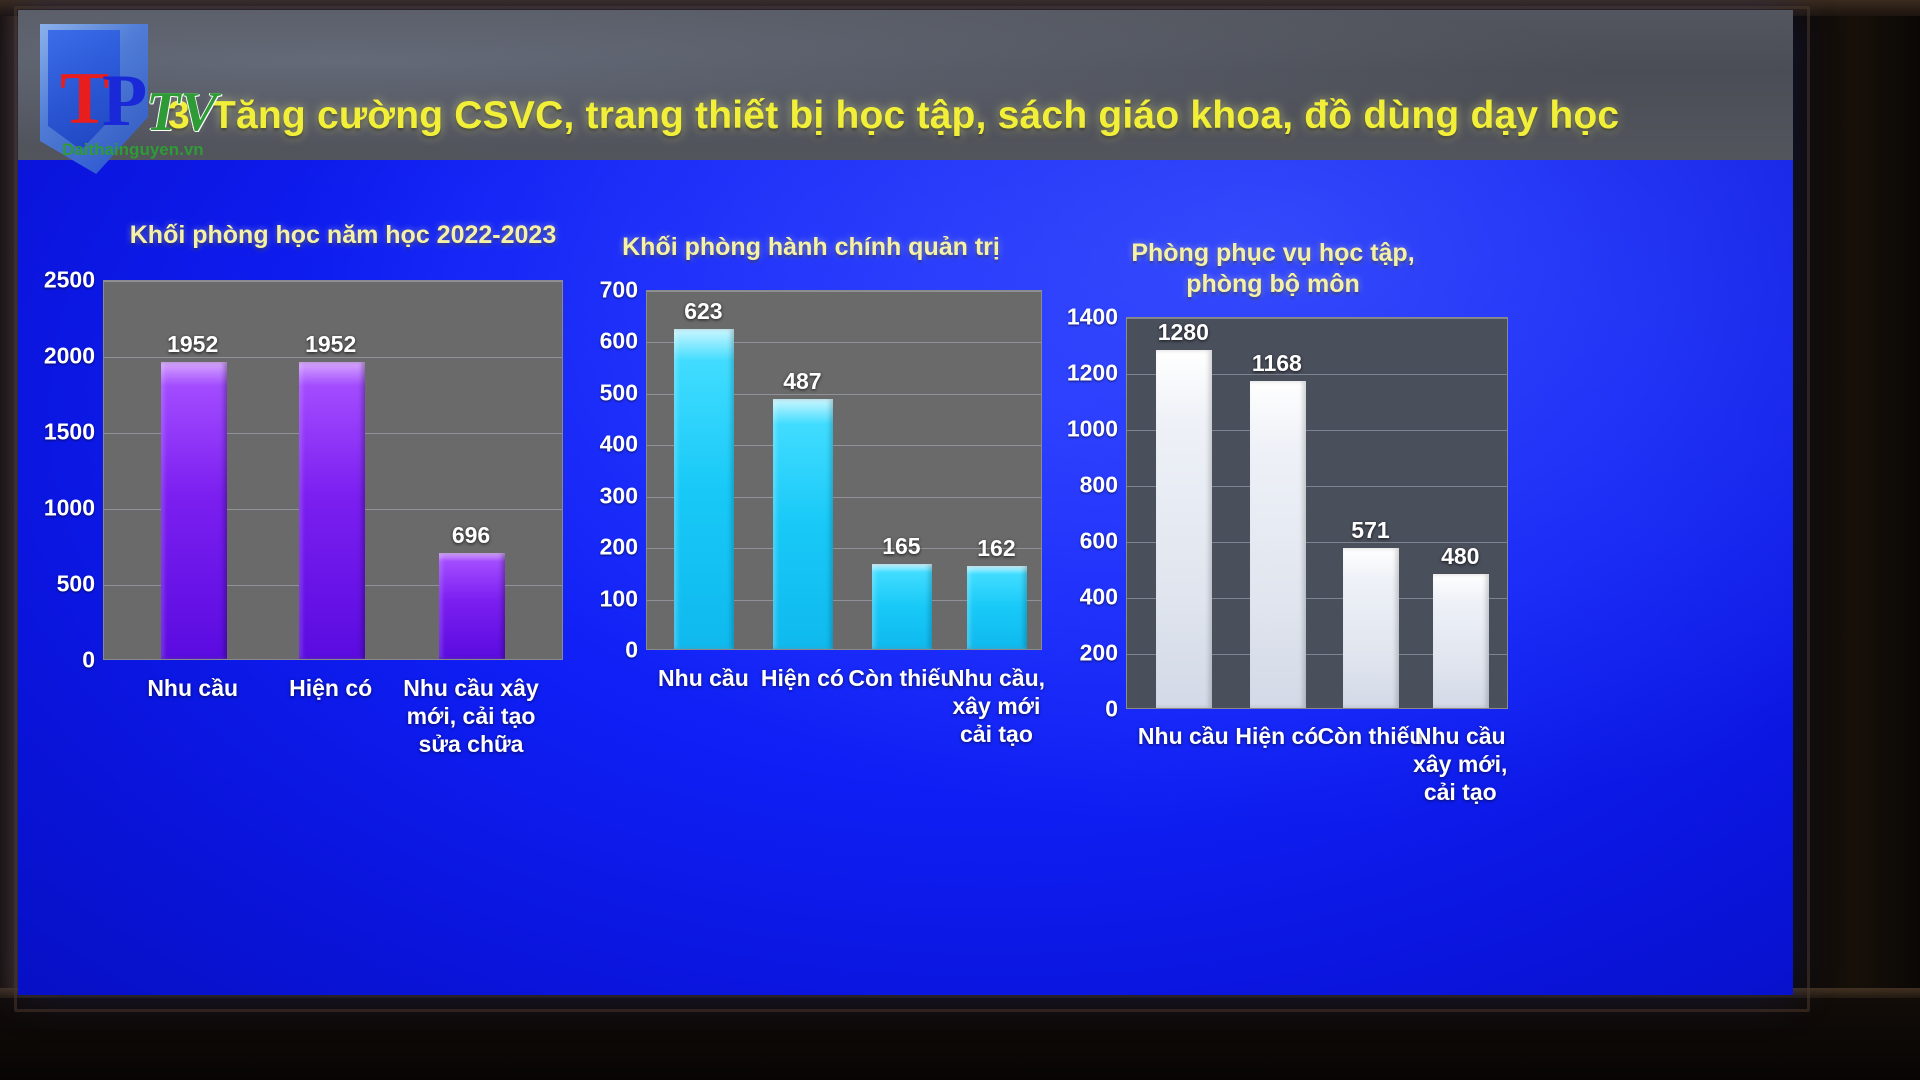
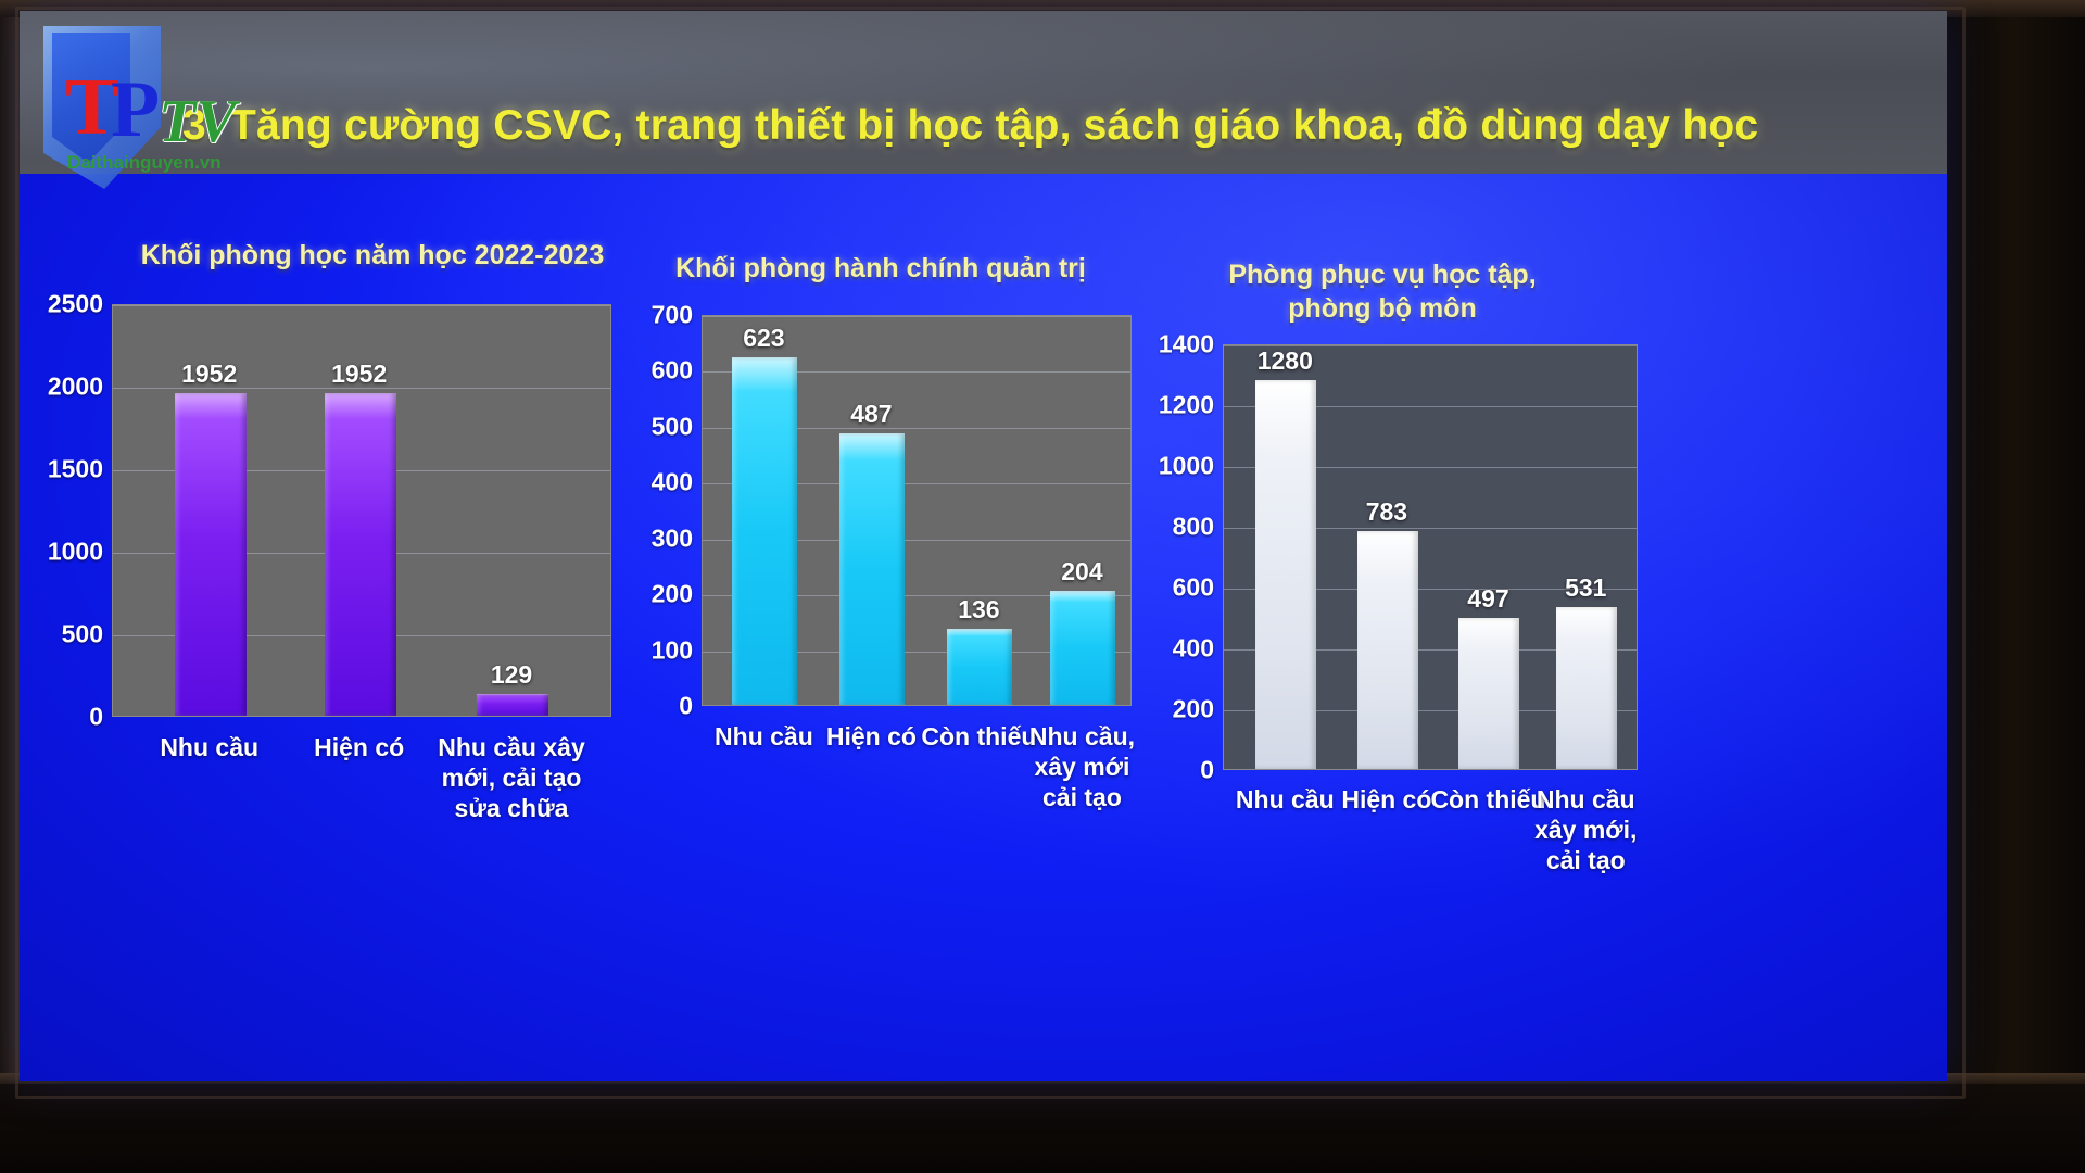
Khối phòng học năm học 2022-2023/Nhu cầu xây mới, cải tạo sửa chữa: 696 -> 129
Khối phòng hành chính quản trị/Còn thiếu: 165 -> 136
Khối phòng hành chính quản trị/Nhu cầu, xây mới cải tạo: 162 -> 204
Phòng phục vụ học tập, phòng bộ môn/Hiện có: 1168 -> 783
Phòng phục vụ học tập, phòng bộ môn/Còn thiếu: 571 -> 497
Phòng phục vụ học tập, phòng bộ môn/Nhu cầu xây mới, cải tạo: 480 -> 531
